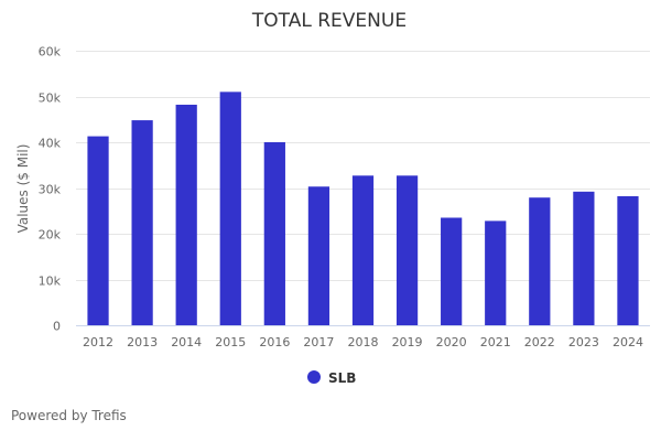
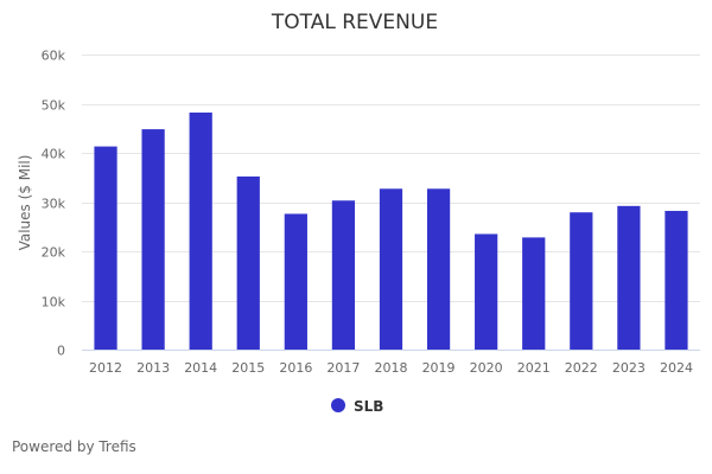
2015: 51k -> 35k
2016: 40k -> 28k
